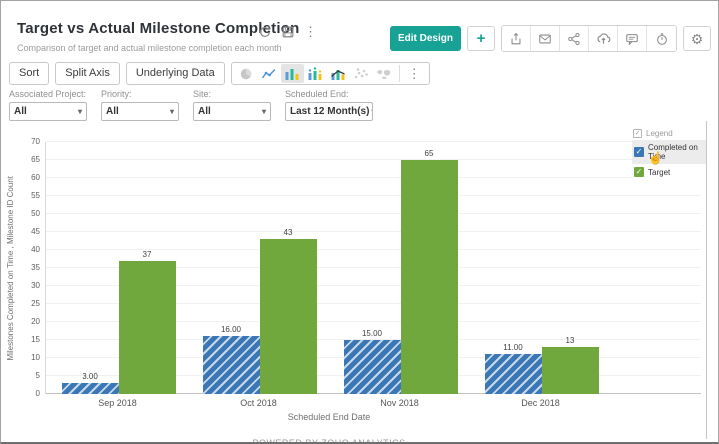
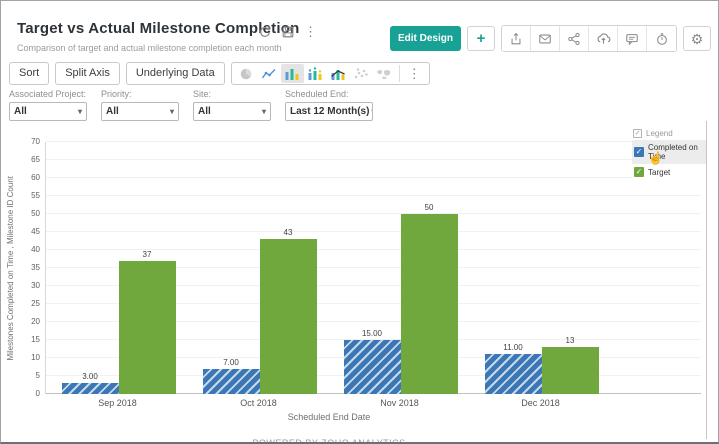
Completed on Time/Oct 2018: 16.00 -> 7.00
Target/Nov 2018: 65 -> 50
